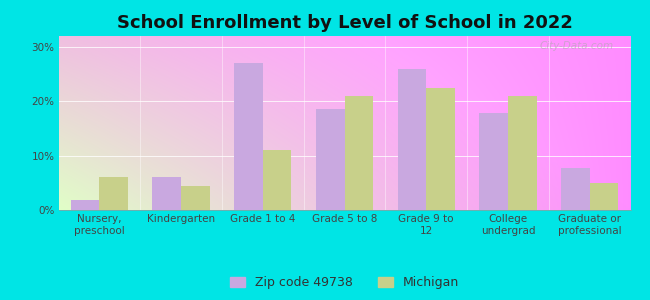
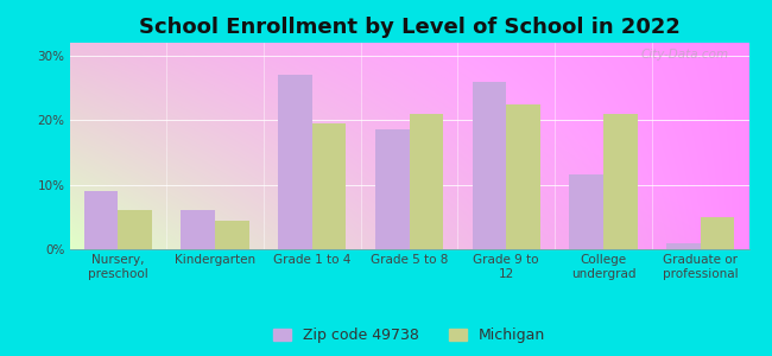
Zip code 49738/Nursery, preschool: 1.8% -> 9.0%
Michigan/Grade 1 to 4: 11.0% -> 19.5%
Zip code 49738/College undergrad: 17.8% -> 11.5%
Zip code 49738/Graduate or professional: 7.8% -> 1.0%
